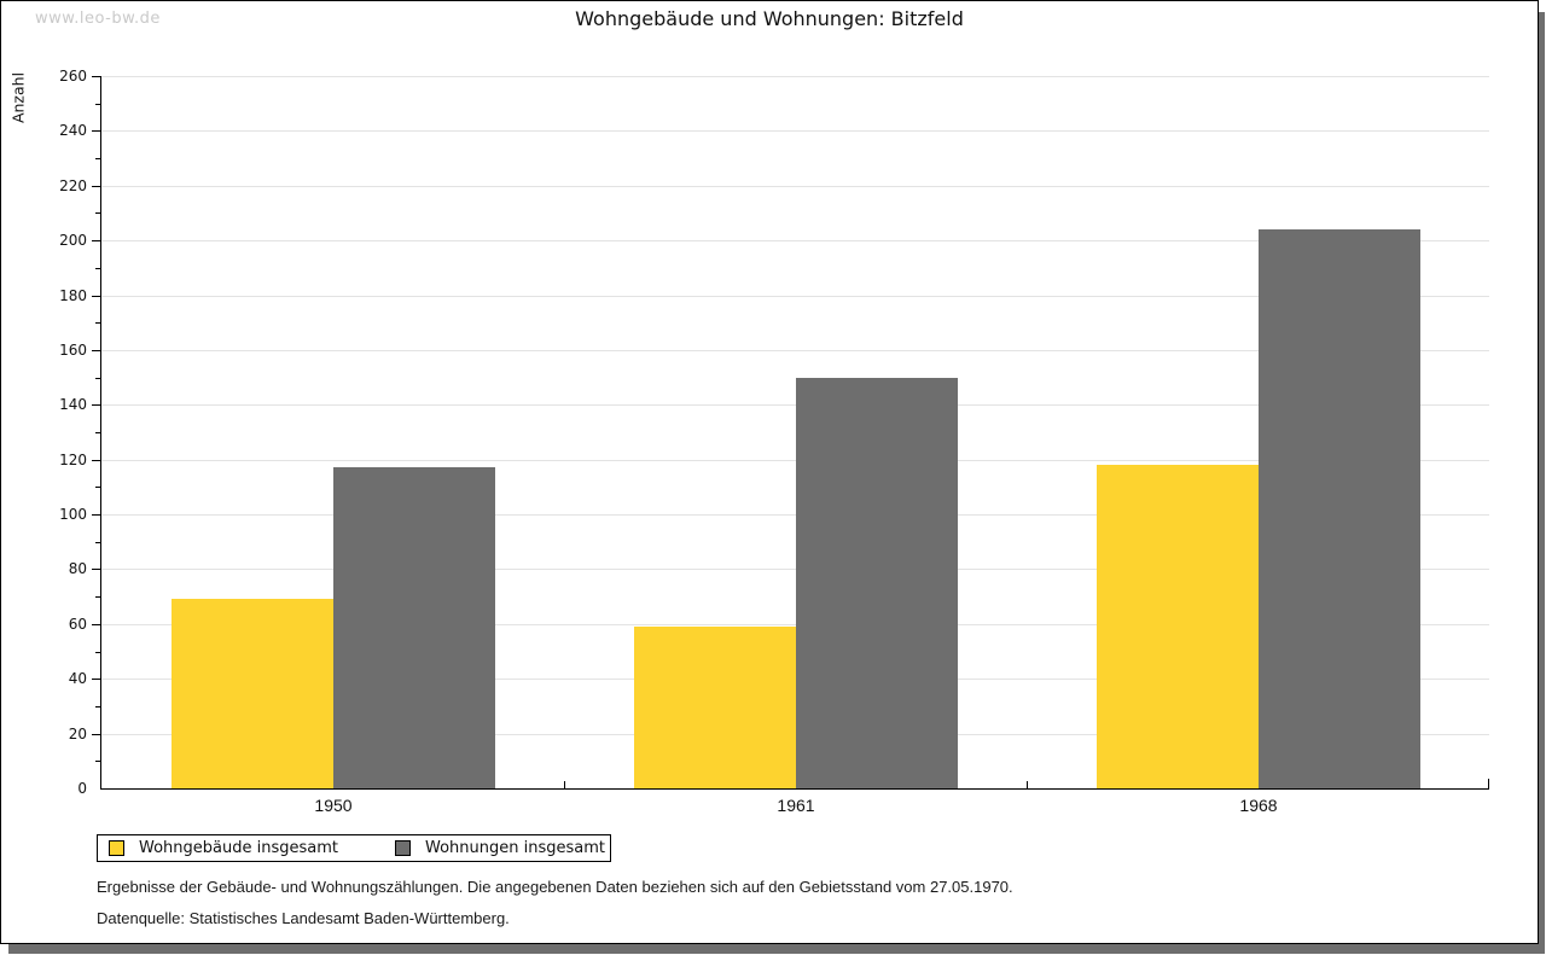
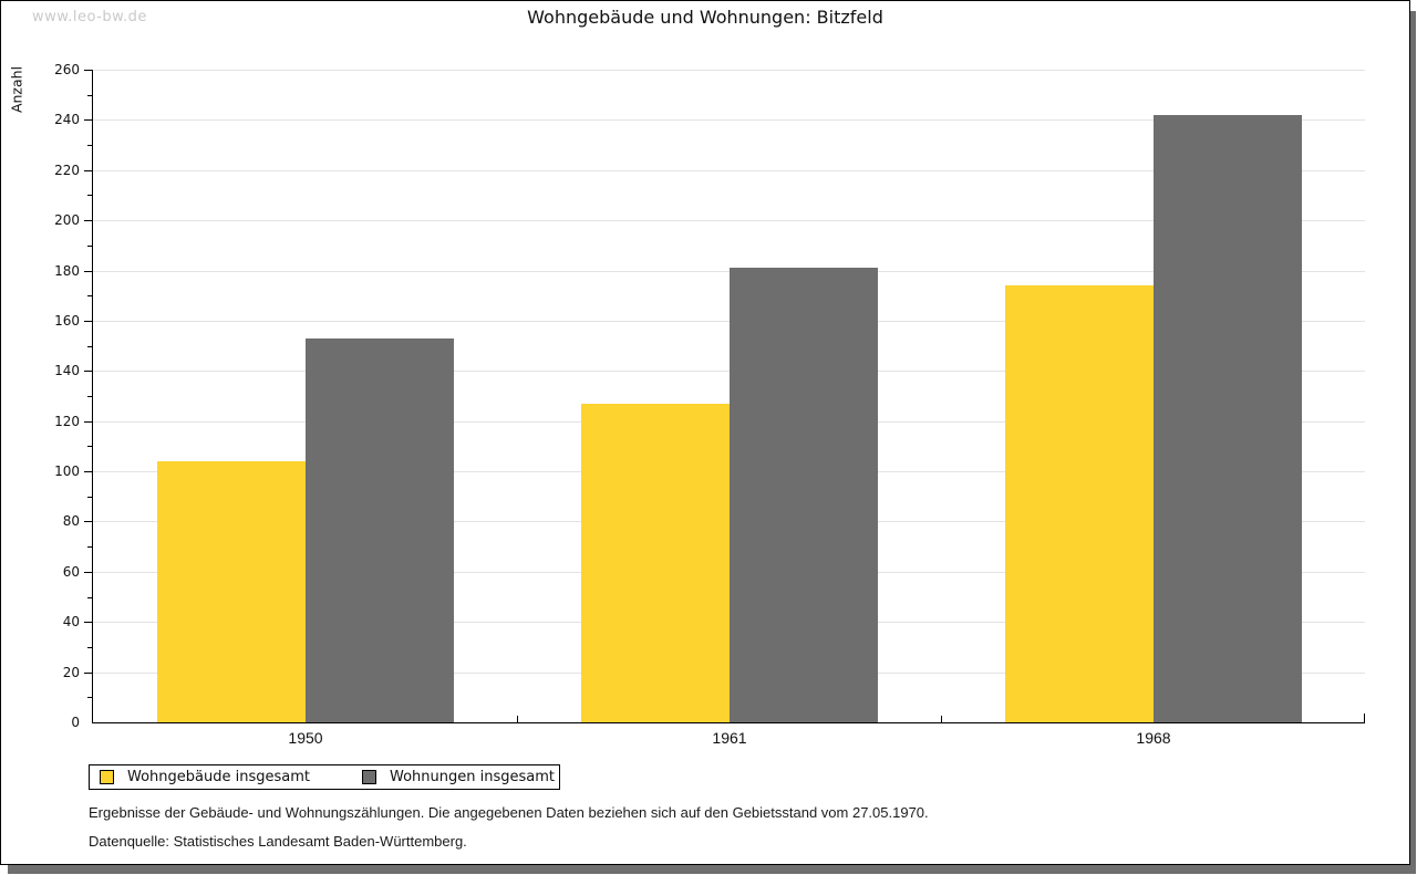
Wohngebäude insgesamt/1950: 69 -> 104
Wohnungen insgesamt/1950: 117 -> 153
Wohngebäude insgesamt/1961: 59 -> 127
Wohnungen insgesamt/1961: 150 -> 181
Wohngebäude insgesamt/1968: 118 -> 174
Wohnungen insgesamt/1968: 204 -> 242
